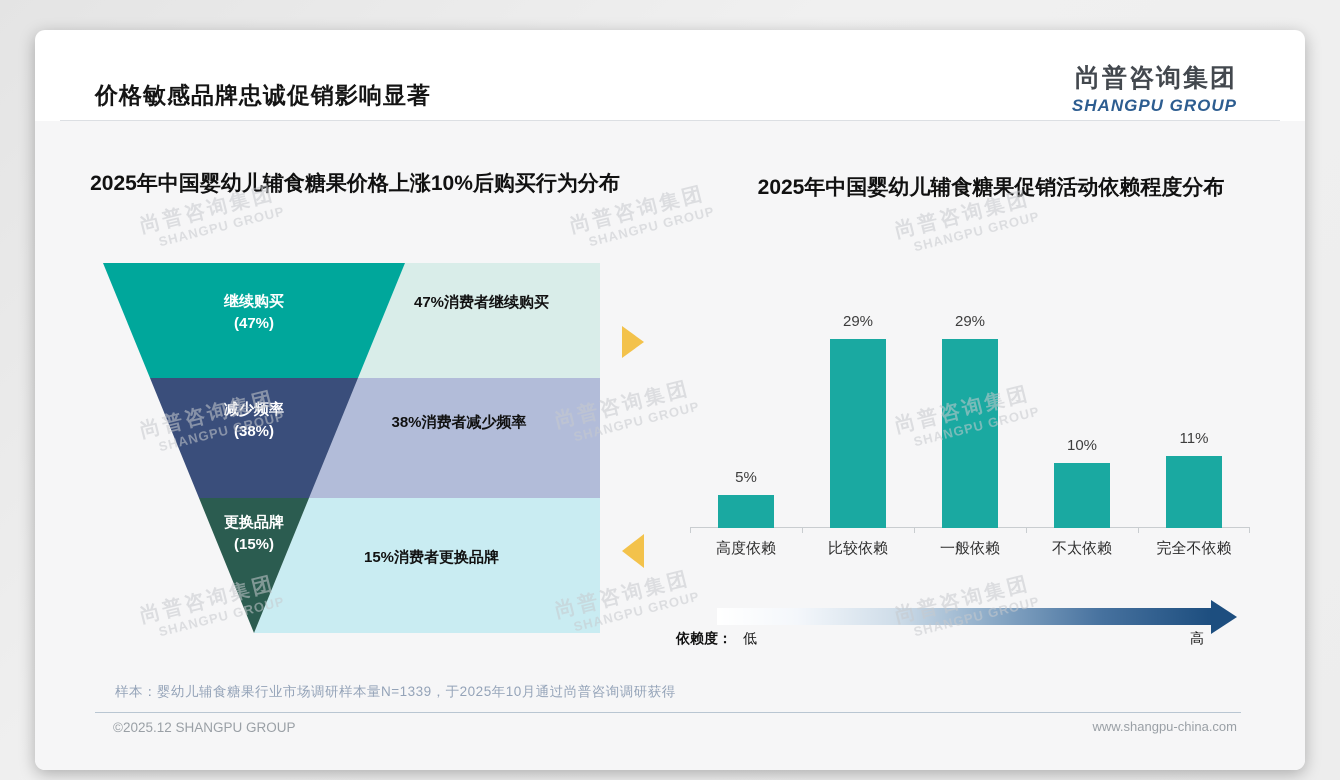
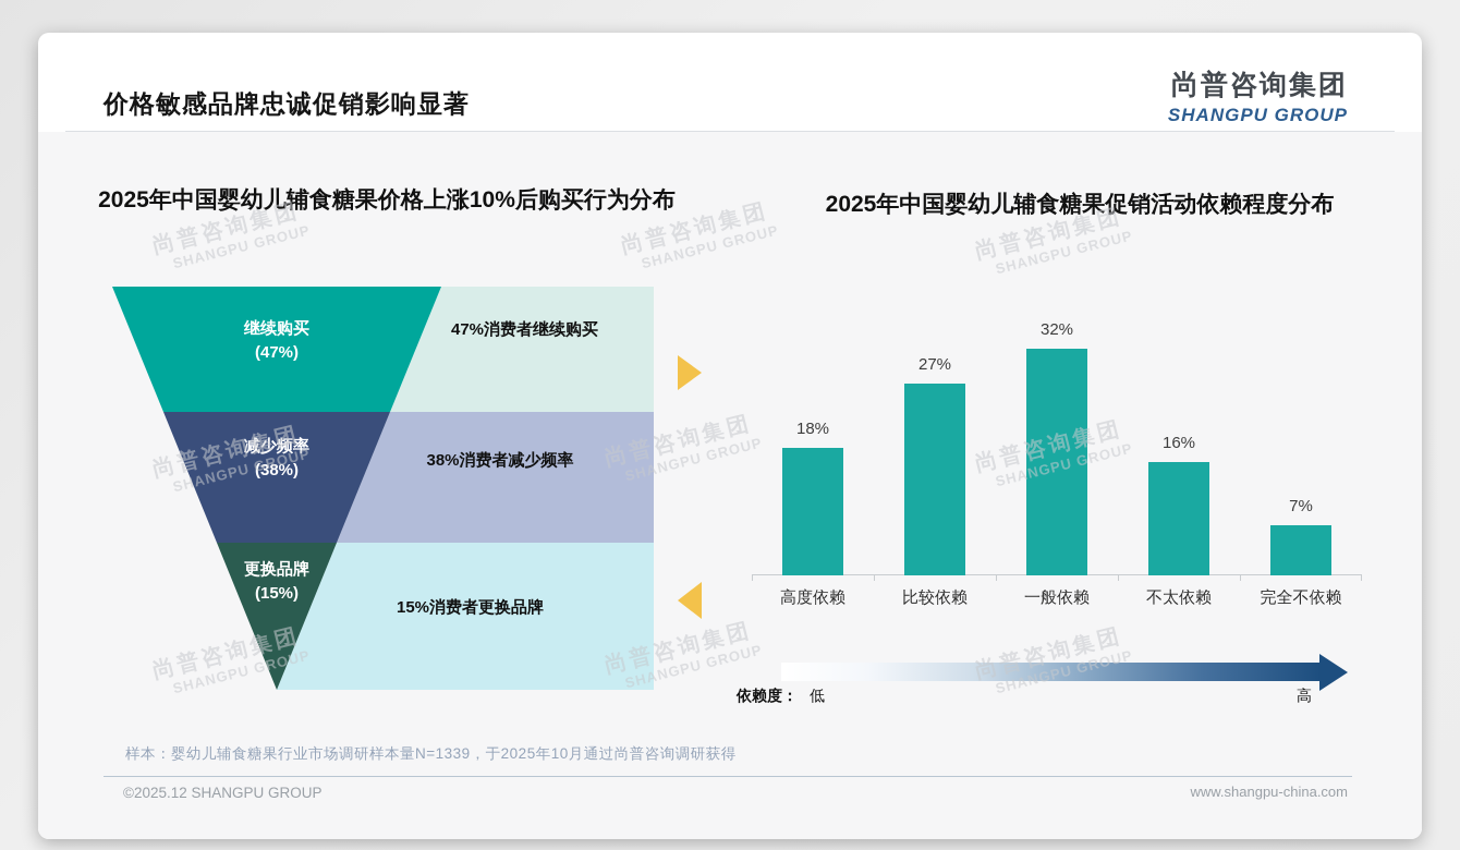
2025年中国婴幼儿辅食糖果促销活动依赖程度分布/高度依赖: 5% -> 18%
2025年中国婴幼儿辅食糖果促销活动依赖程度分布/比较依赖: 29% -> 27%
2025年中国婴幼儿辅食糖果促销活动依赖程度分布/一般依赖: 29% -> 32%
2025年中国婴幼儿辅食糖果促销活动依赖程度分布/不太依赖: 10% -> 16%
2025年中国婴幼儿辅食糖果促销活动依赖程度分布/完全不依赖: 11% -> 7%
